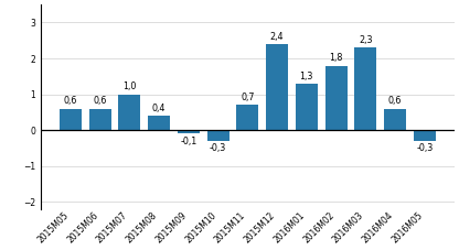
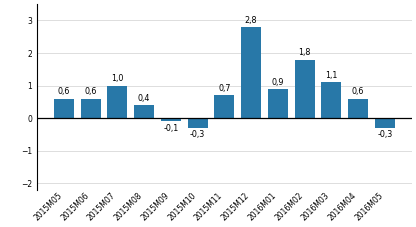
2015M12: 2,4 -> 2,8
2016M01: 1,3 -> 0,9
2016M03: 2,3 -> 1,1
